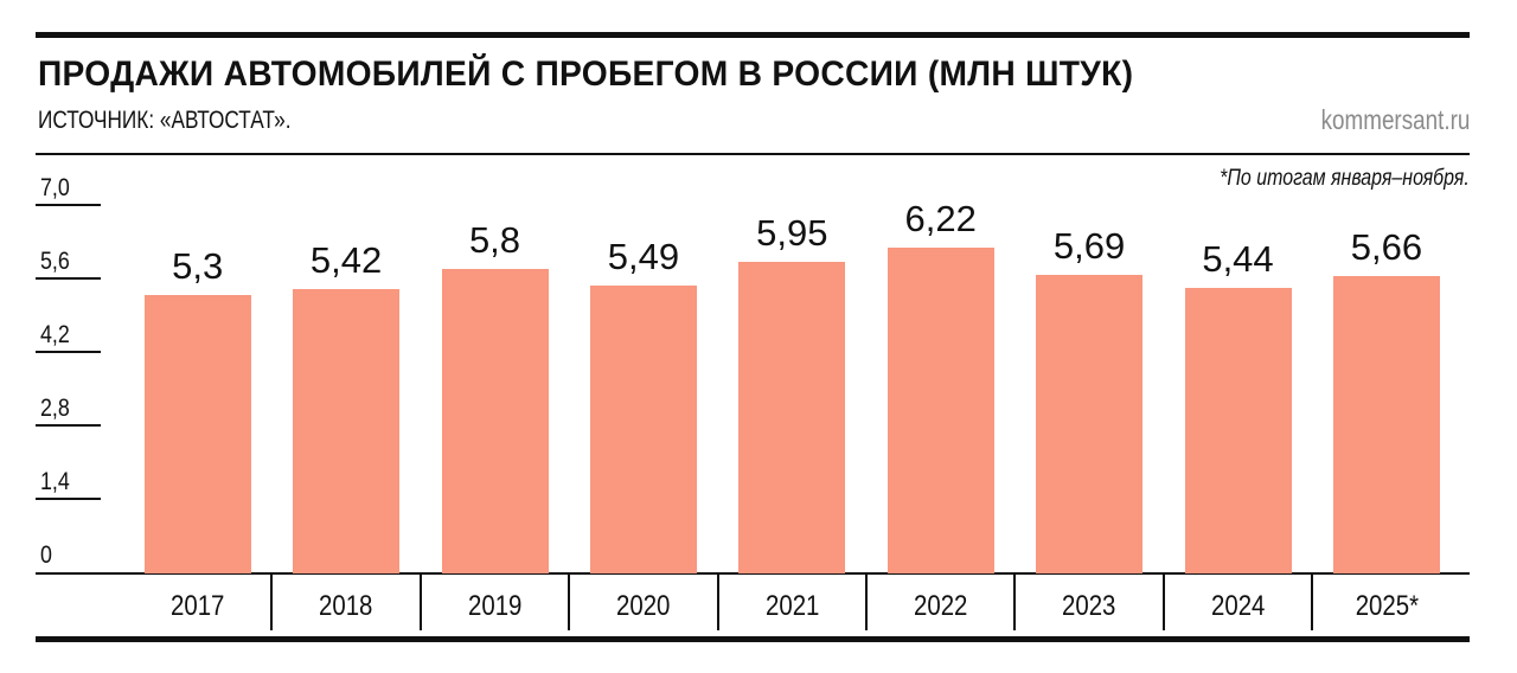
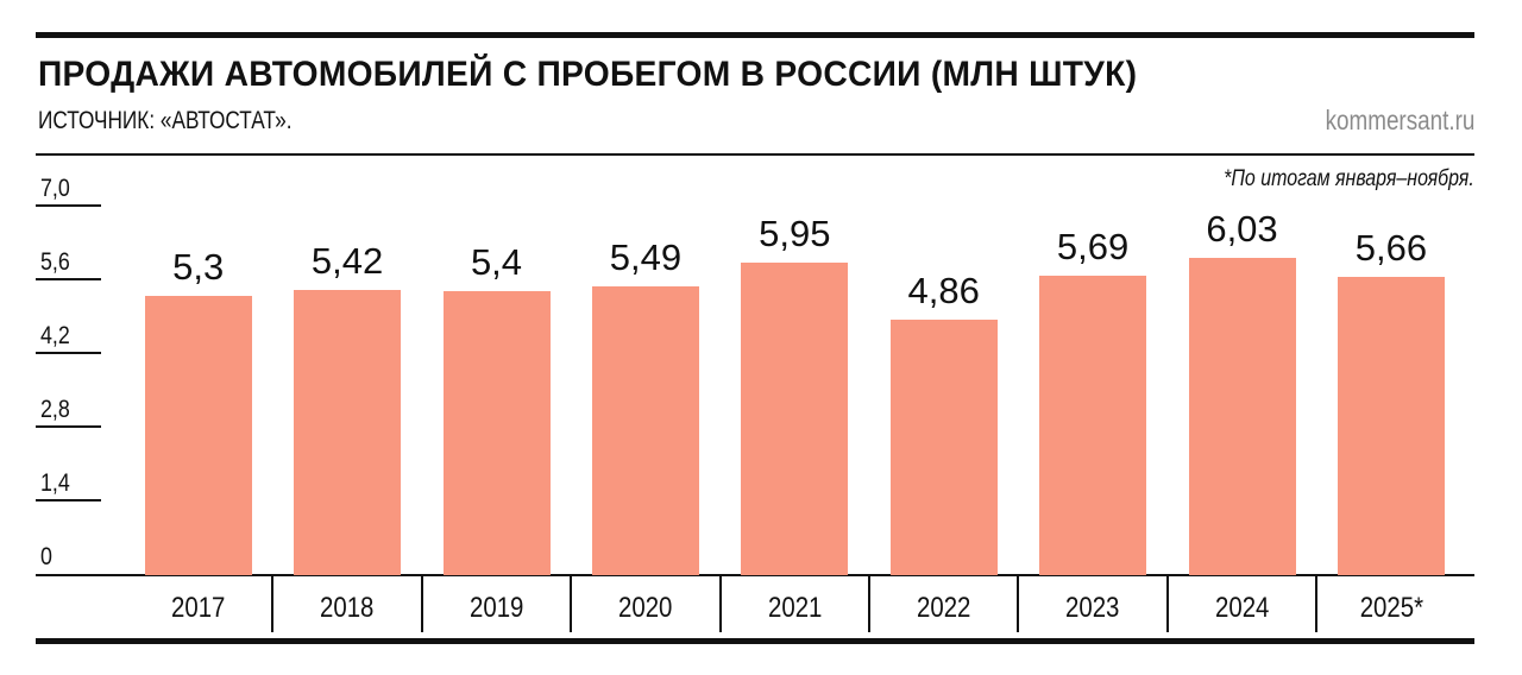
2019: 5,8 -> 5,4
2022: 6,22 -> 4,86
2024: 5,44 -> 6,03
